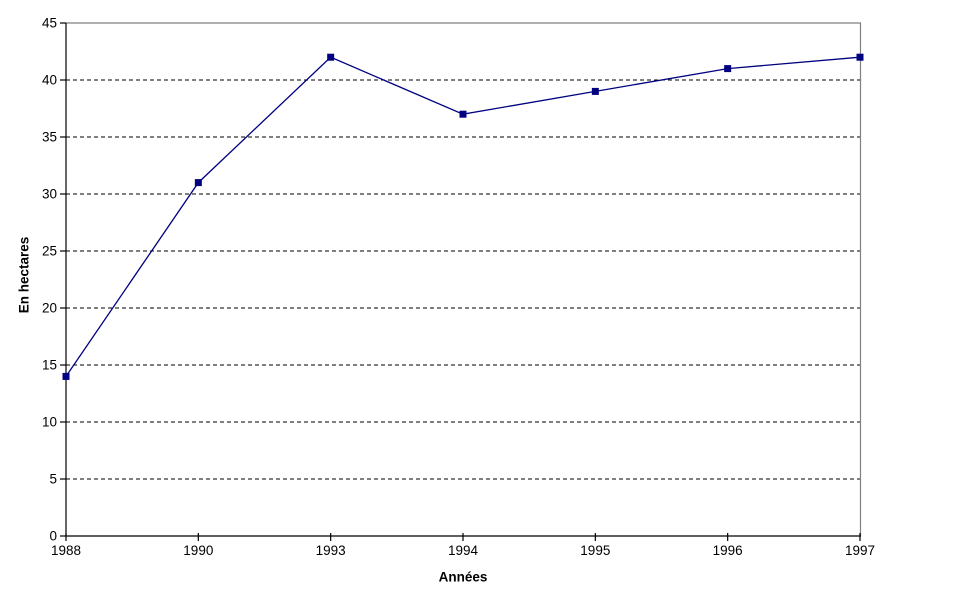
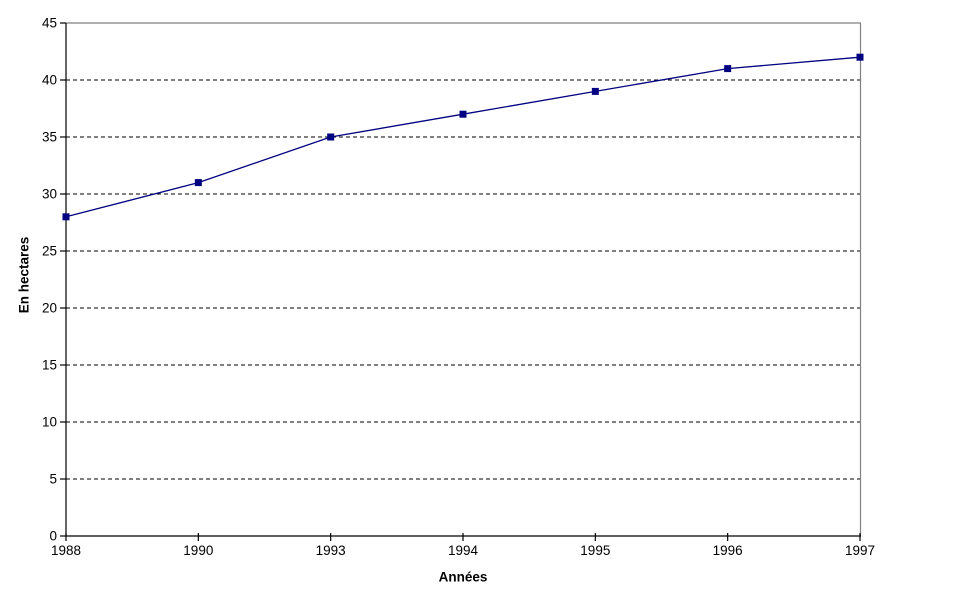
1988: 14 -> 28
1993: 42 -> 35
